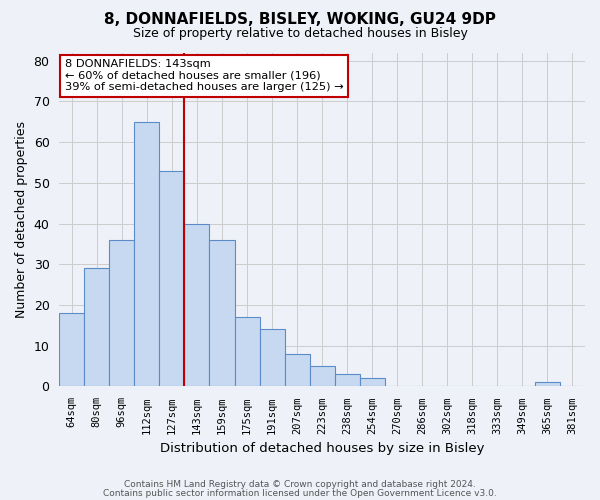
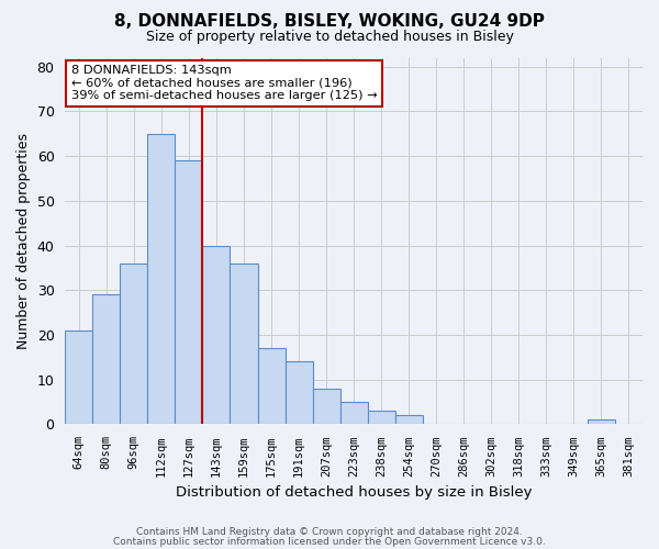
64sqm: 18 -> 21
127sqm: 53 -> 59
